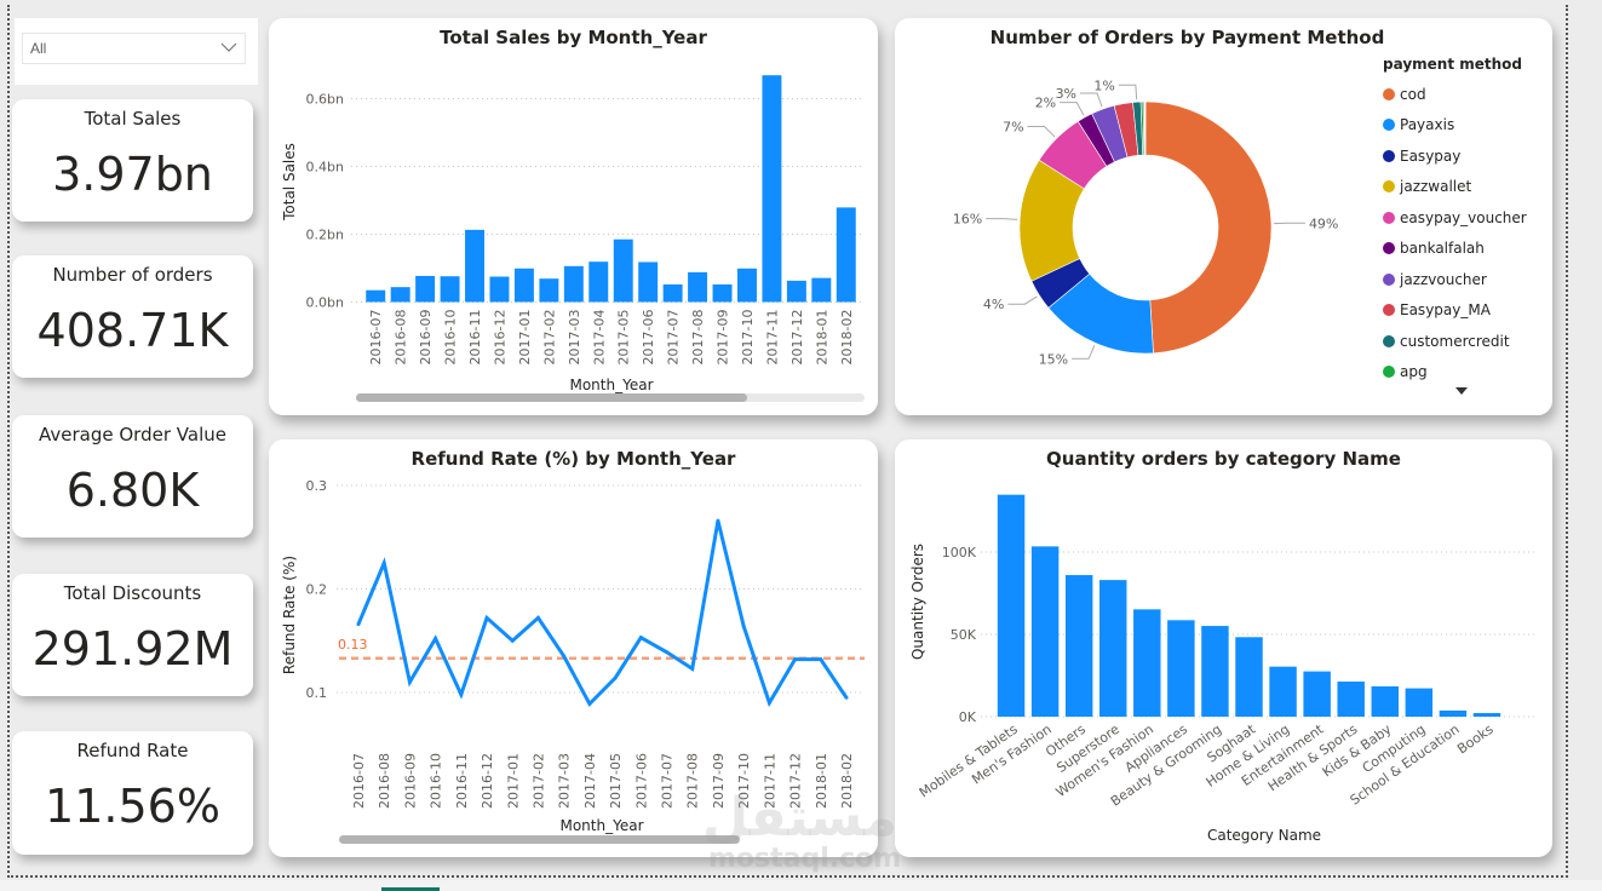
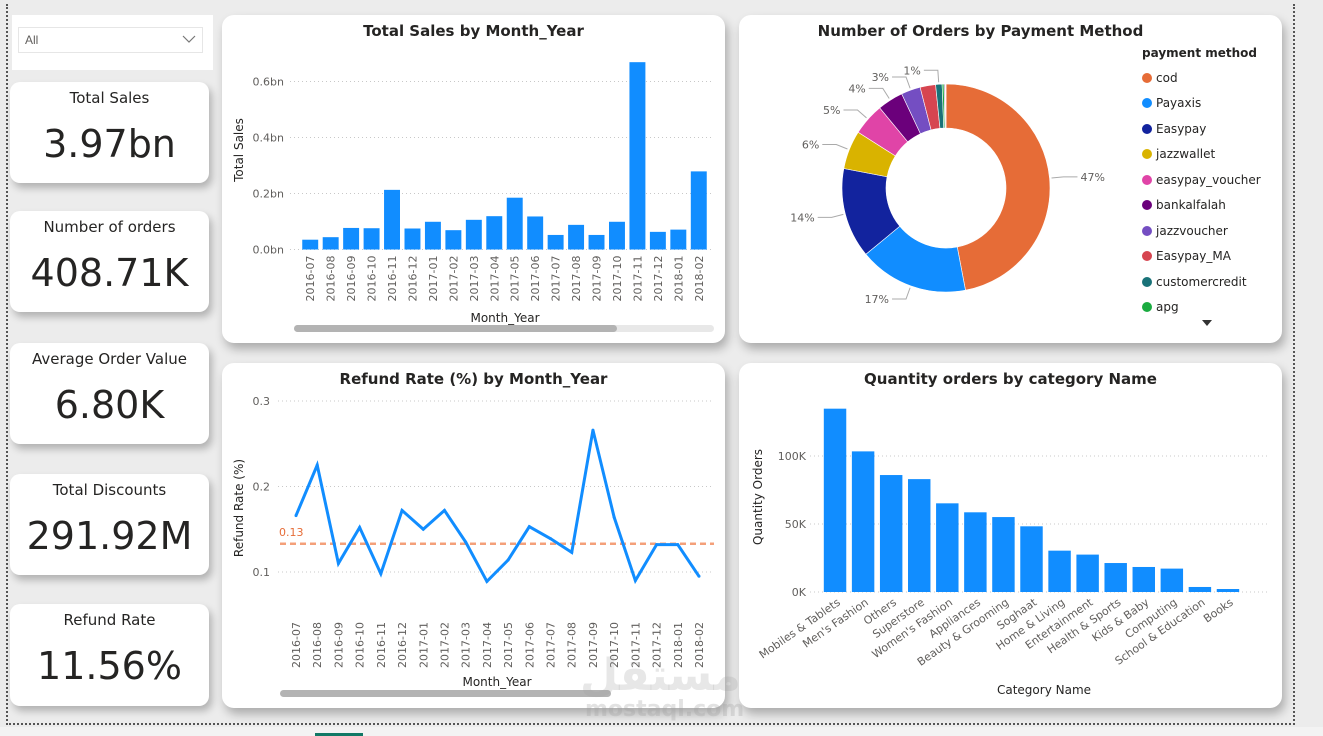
Number of Orders by Payment Method/cod: 49% -> 47%
Number of Orders by Payment Method/Payaxis: 15% -> 17%
Number of Orders by Payment Method/Easypay: 4% -> 14%
Number of Orders by Payment Method/jazzwallet: 16% -> 6%
Number of Orders by Payment Method/easypay_voucher: 7% -> 5%
Number of Orders by Payment Method/bankalfalah: 2% -> 4%
